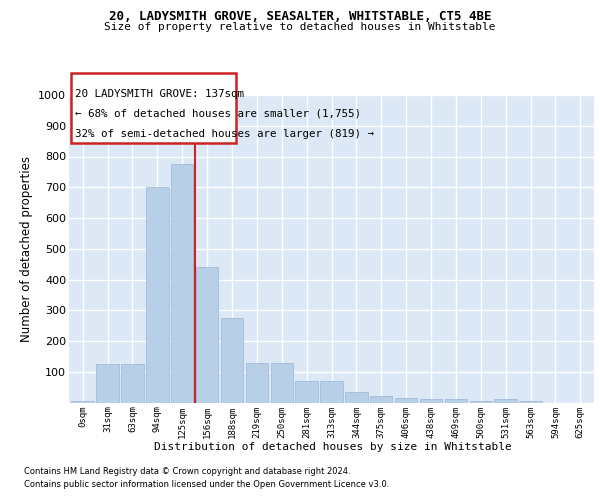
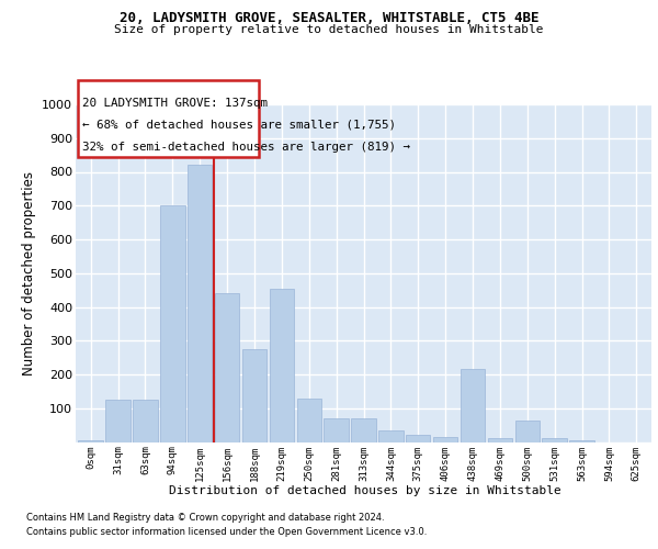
125sqm: 775 -> 820
219sqm: 130 -> 455
438sqm: 10 -> 215
500sqm: 5 -> 65
